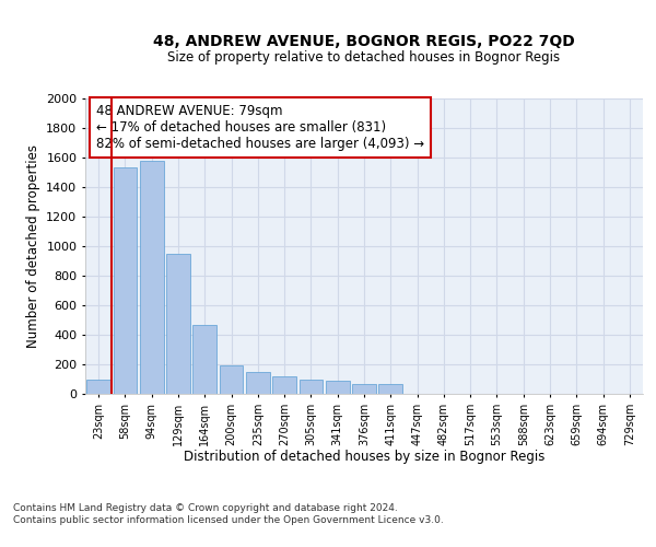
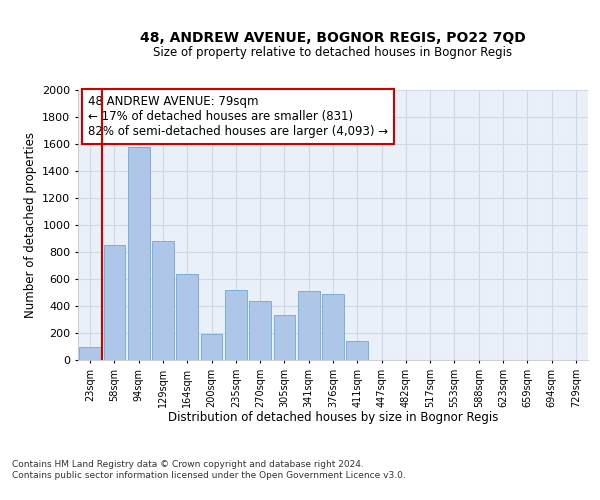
58sqm: 1530 -> 850
129sqm: 950 -> 880
164sqm: 470 -> 640
235sqm: 150 -> 520
270sqm: 120 -> 440
305sqm: 100 -> 330
341sqm: 90 -> 510
376sqm: 70 -> 490
411sqm: 60 -> 140
